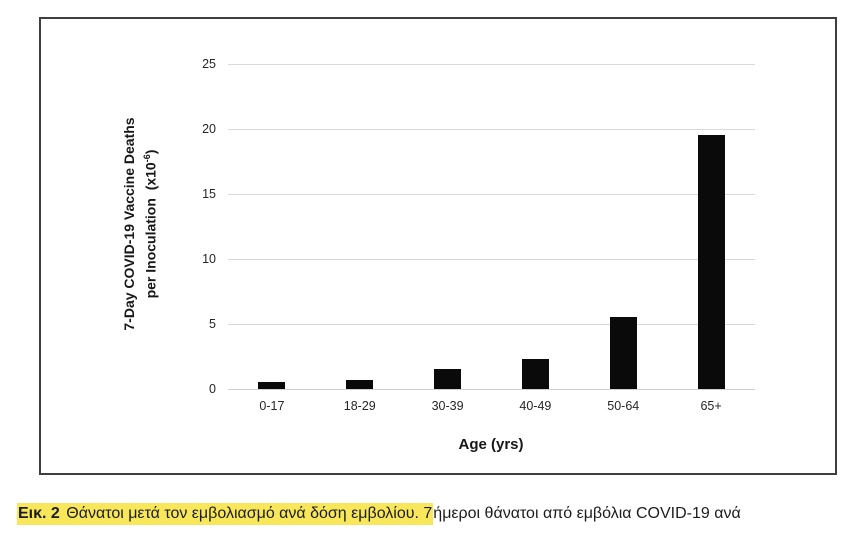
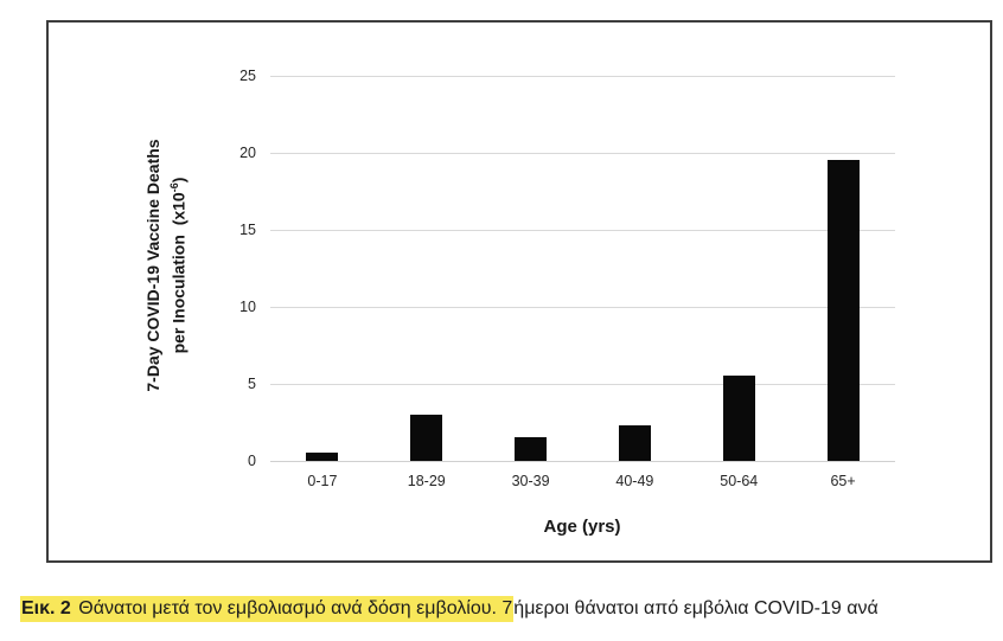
18-29: 0.7 -> 3.0
